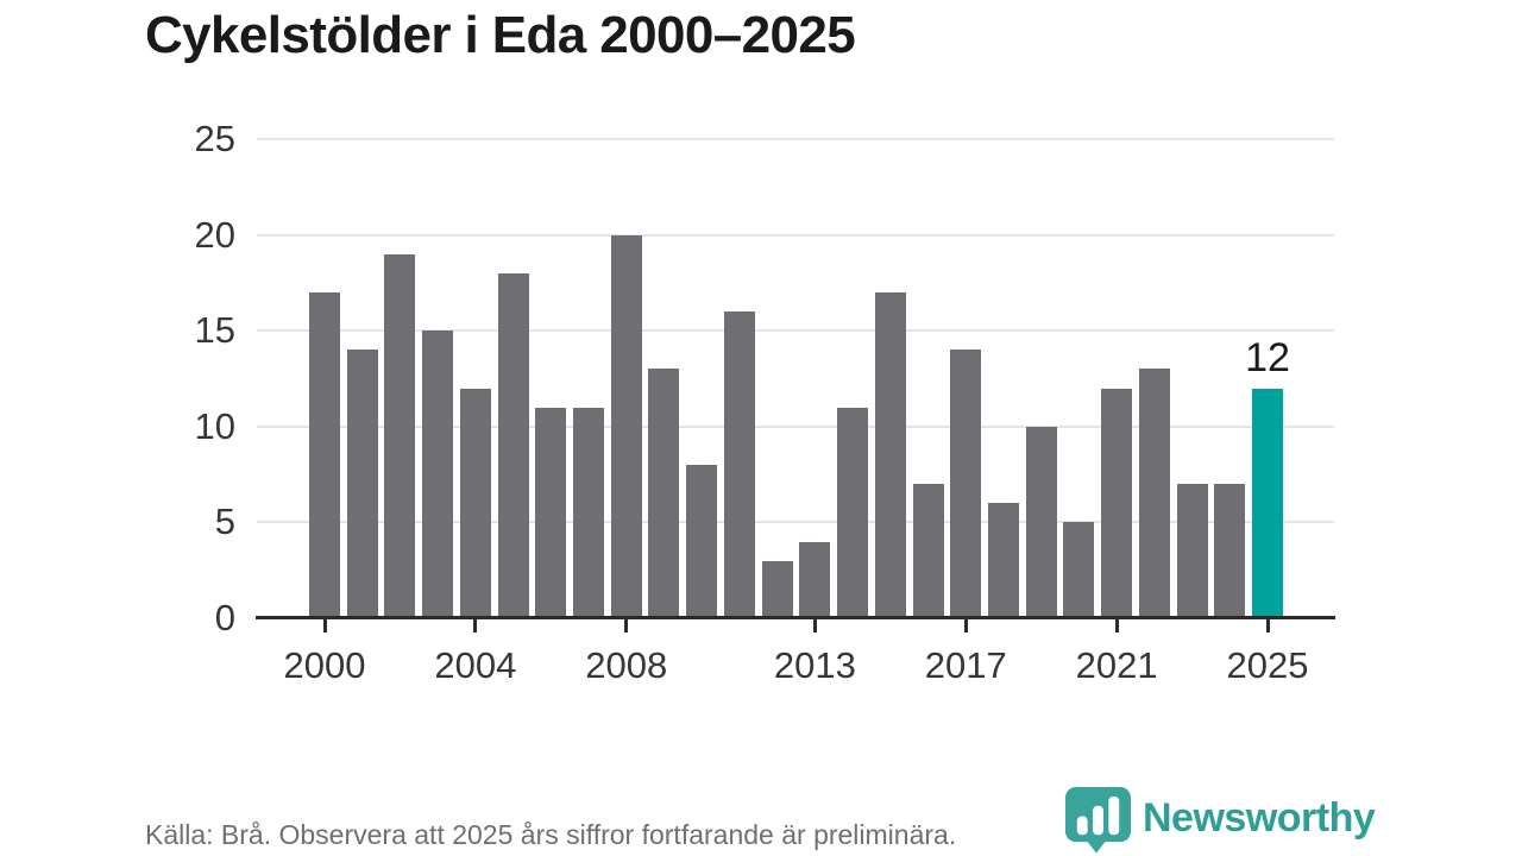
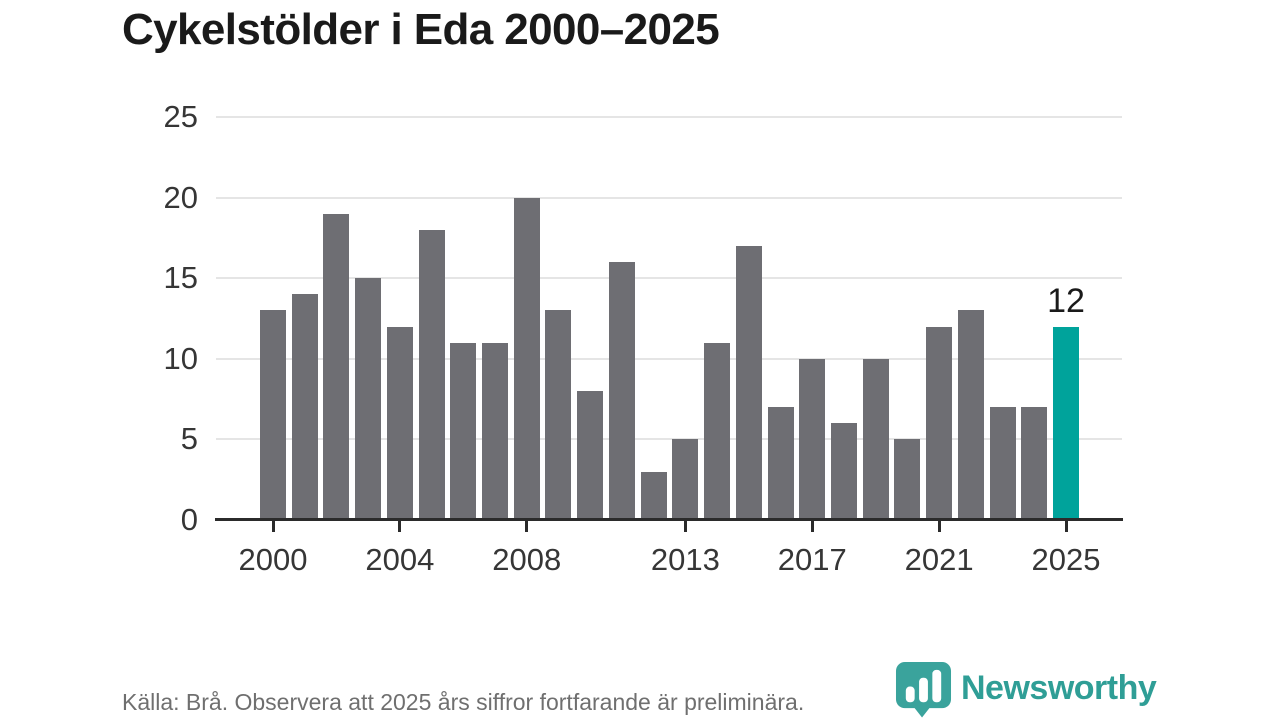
2000: 17 -> 13
2013: 4 -> 5
2017: 14 -> 10
